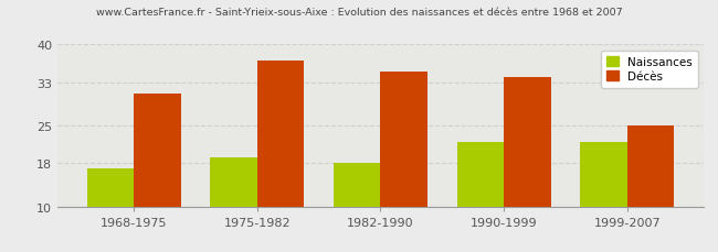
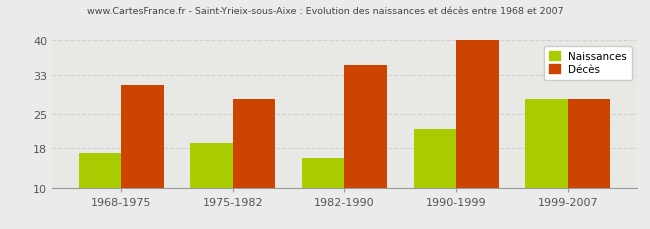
Décès/1975-1982: 37 -> 28
Naissances/1982-1990: 18 -> 16
Décès/1990-1999: 34 -> 40
Naissances/1999-2007: 22 -> 28
Décès/1999-2007: 25 -> 28
